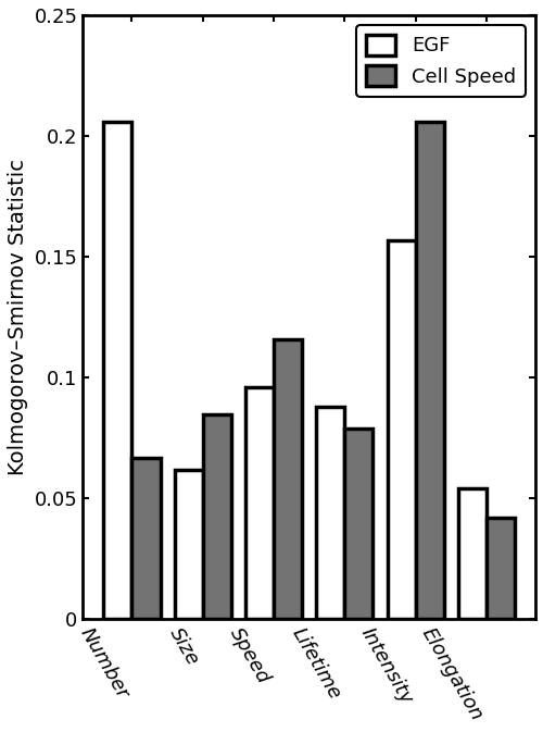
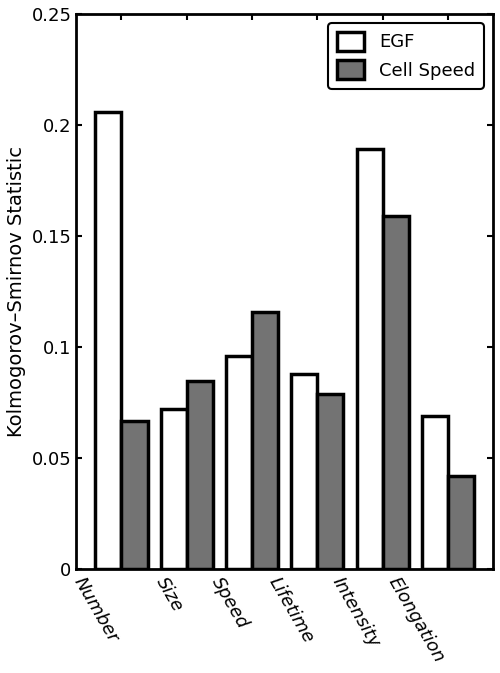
EGF/Size: 0.062 -> 0.072
EGF/Intensity: 0.157 -> 0.189
Cell Speed/Intensity: 0.206 -> 0.159
EGF/Elongation: 0.054 -> 0.069
